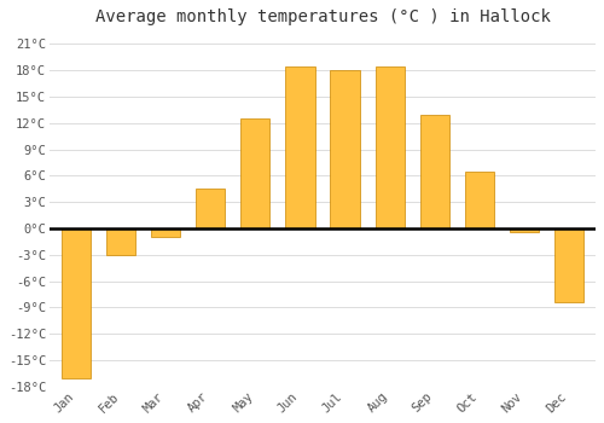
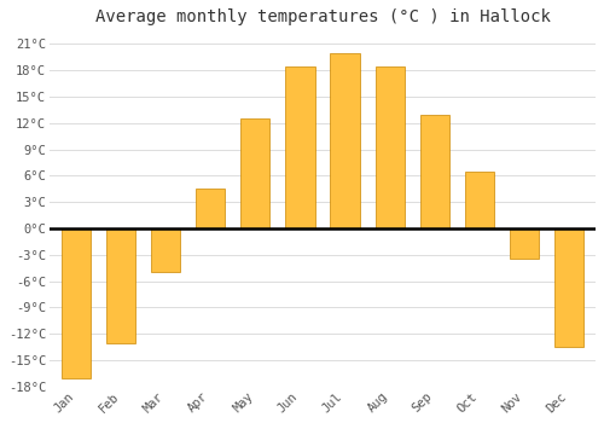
Feb: -3.0°C -> -13.0°C
Mar: -1.0°C -> -5.0°C
Jul: 18.0°C -> 20.0°C
Nov: -0.4°C -> -3.5°C
Dec: -8.4°C -> -13.5°C
